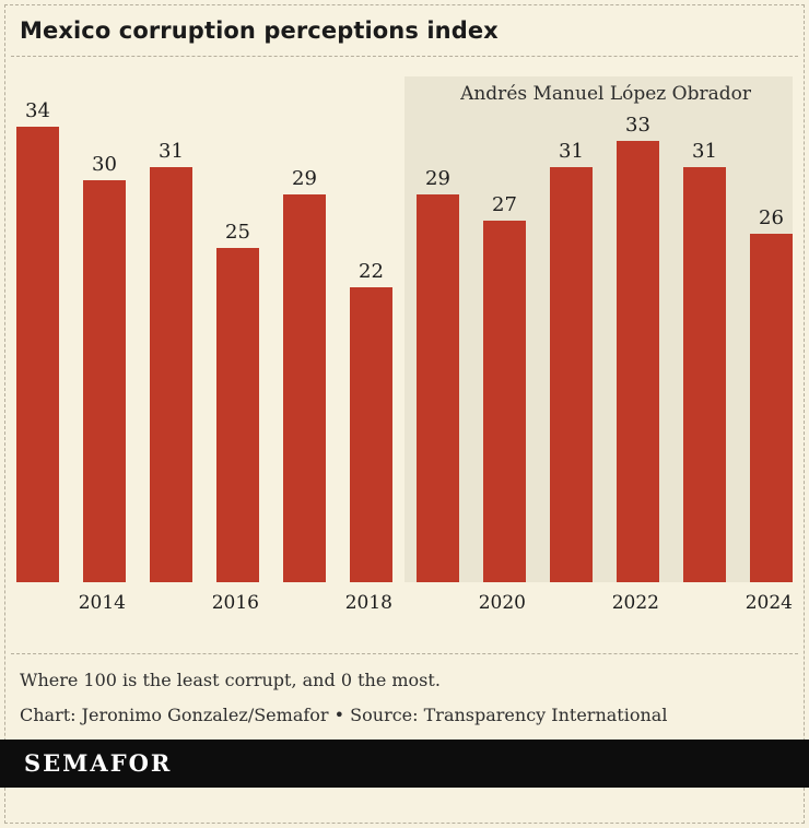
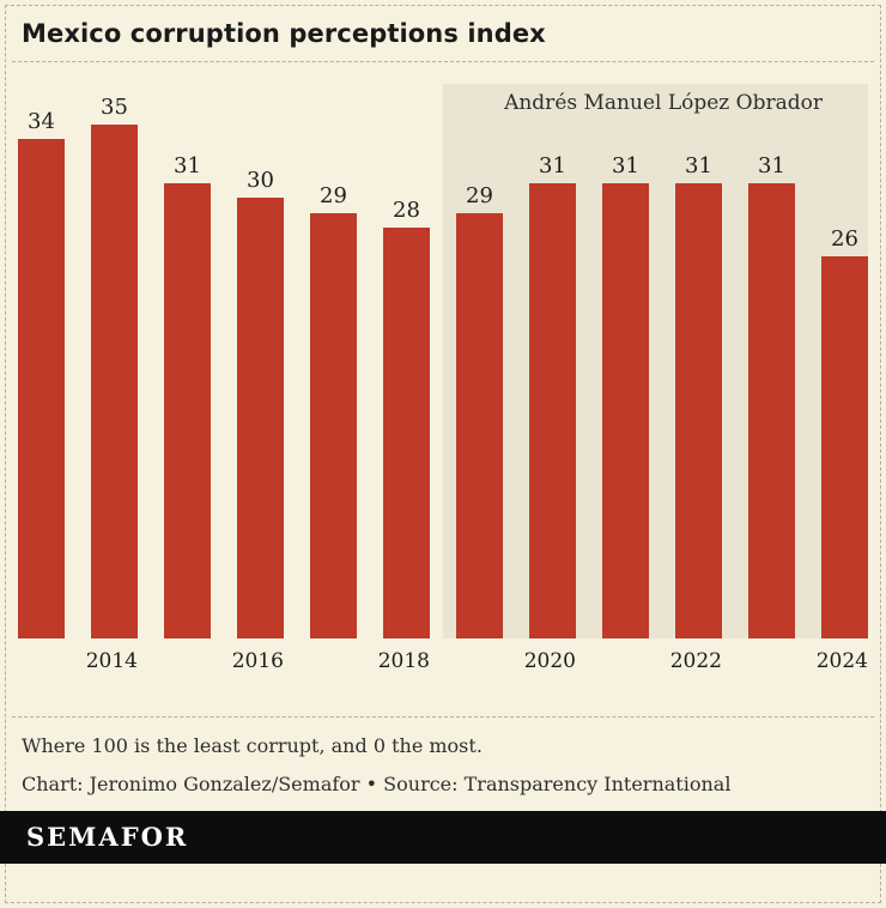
2014: 30 -> 35
2016: 25 -> 30
2018: 22 -> 28
2020: 27 -> 31
2022: 33 -> 31
